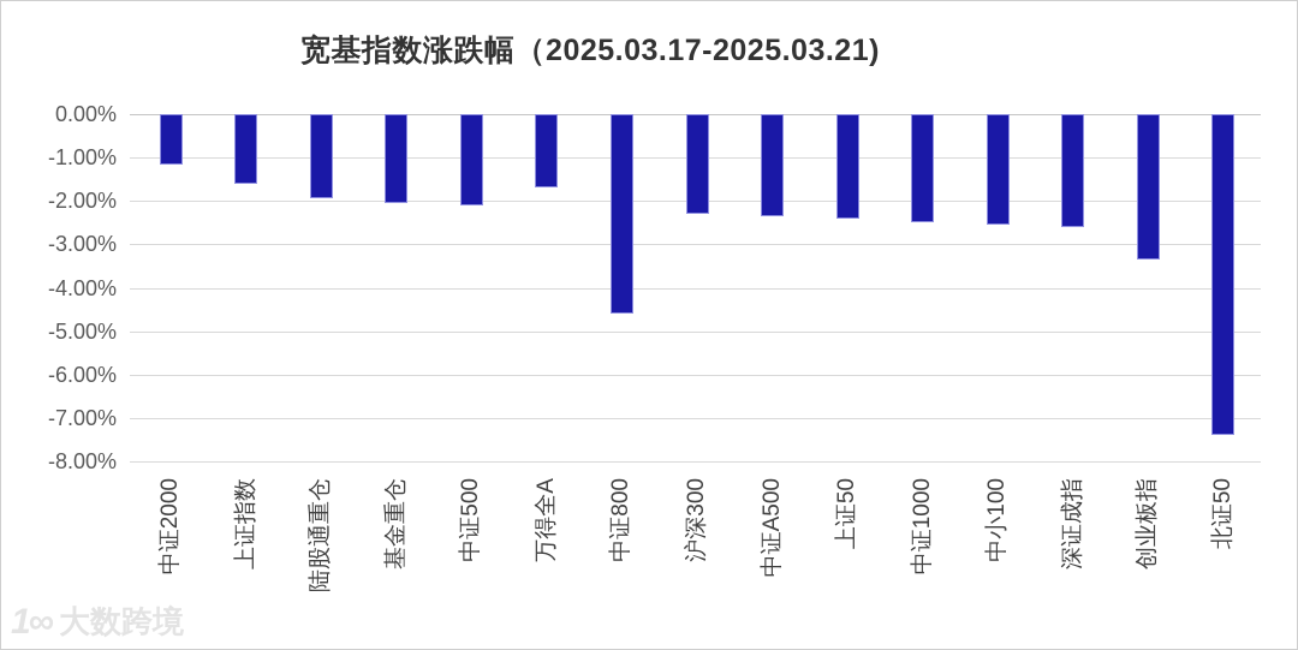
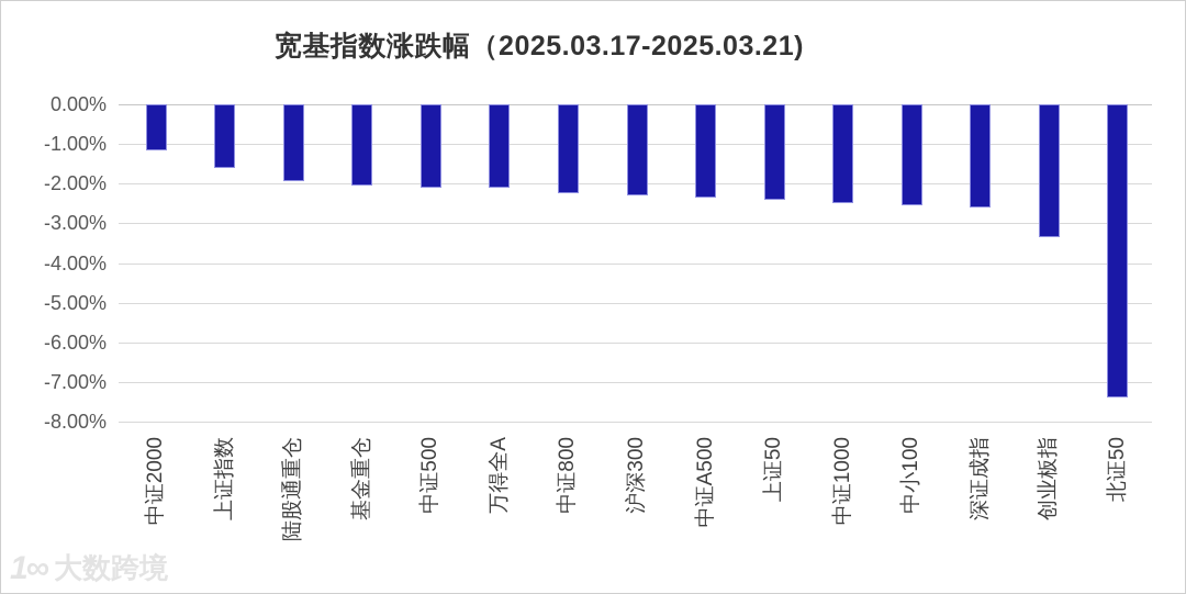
万得全A: -1.7% -> -2.1%
中证800: -4.6% -> -2.2%
